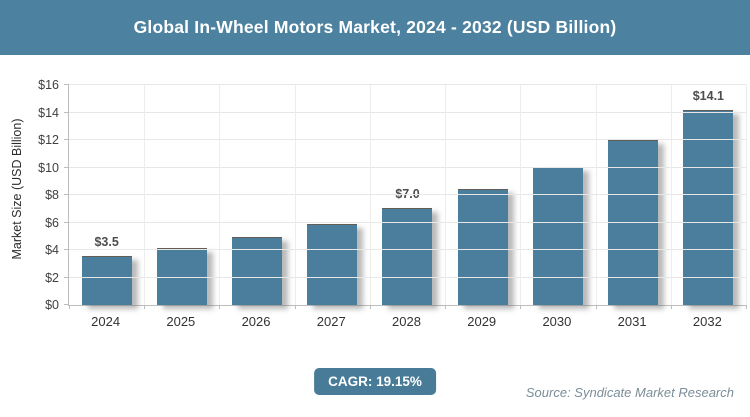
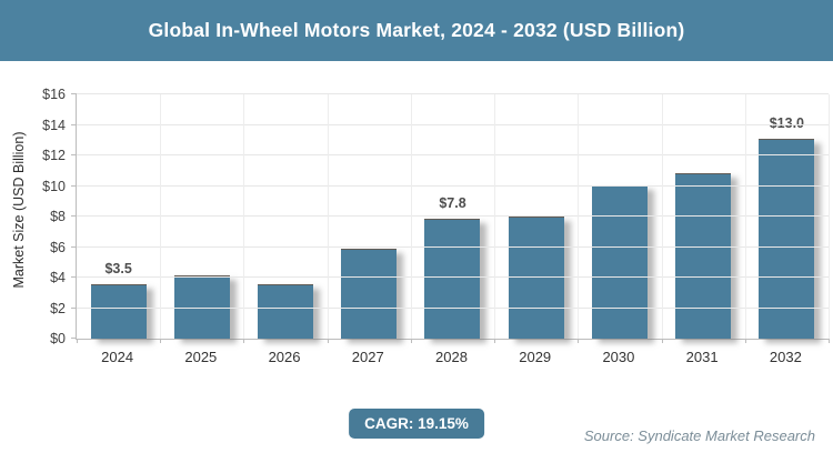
2026: $4.9 -> $3.5
2028: $7.0 -> $7.8
2029: $8.4 -> $7.9
2031: $11.9 -> $10.8
2032: $14.1 -> $13.0
